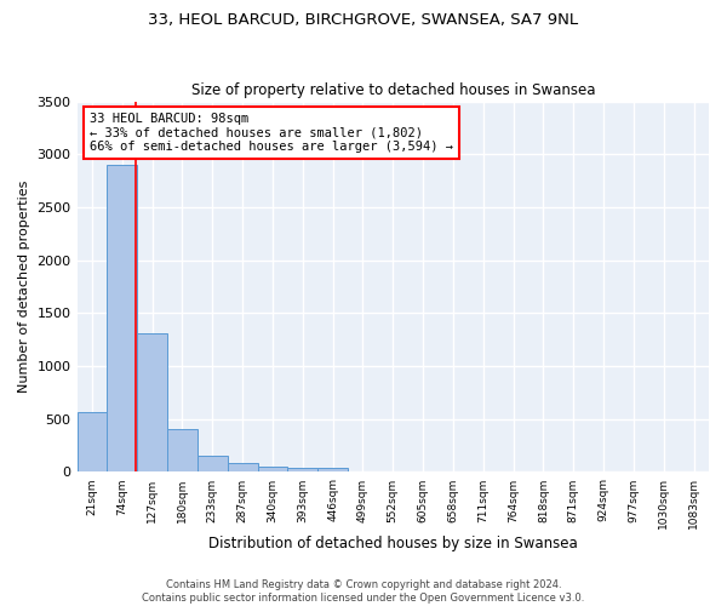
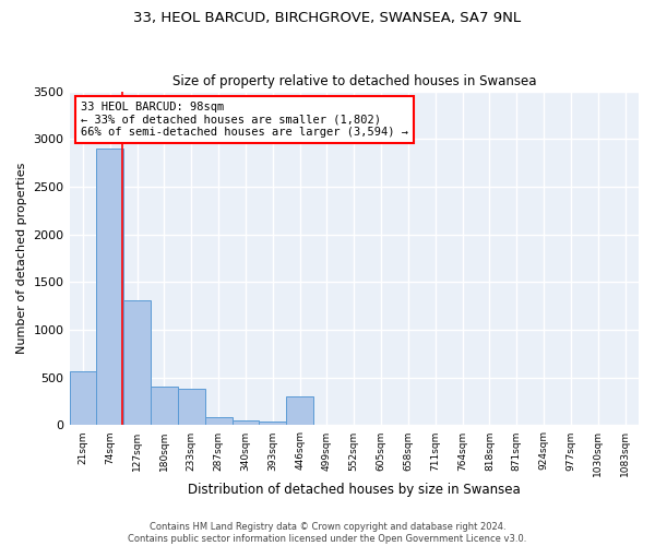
233sqm: 160 -> 380
446sqm: 40 -> 300
